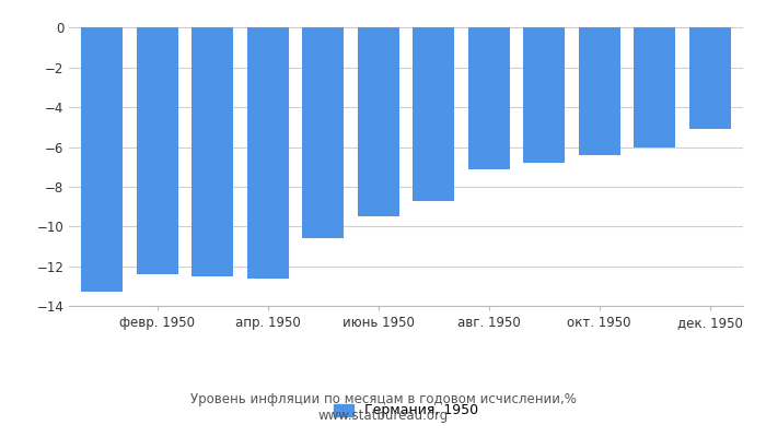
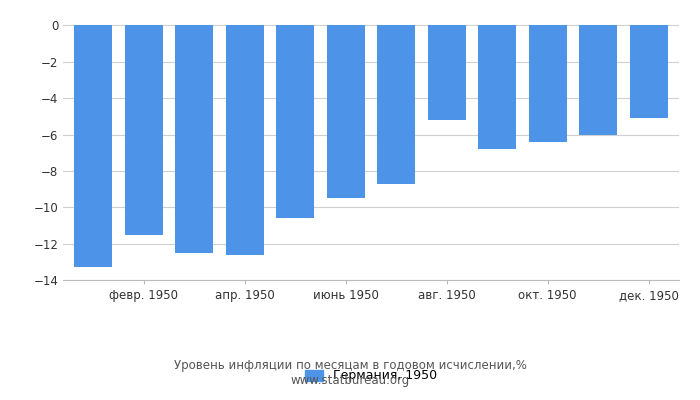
февр. 1950: -12.4 -> -11.5
авг. 1950: -7.1 -> -5.2
